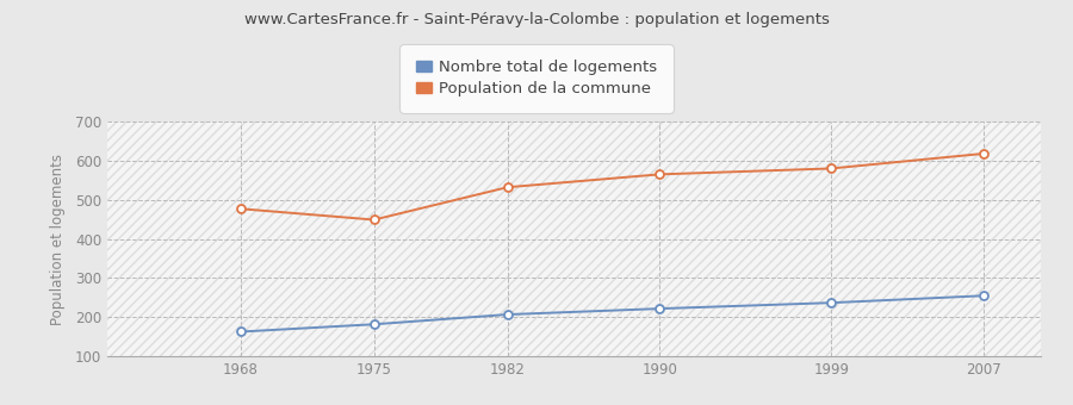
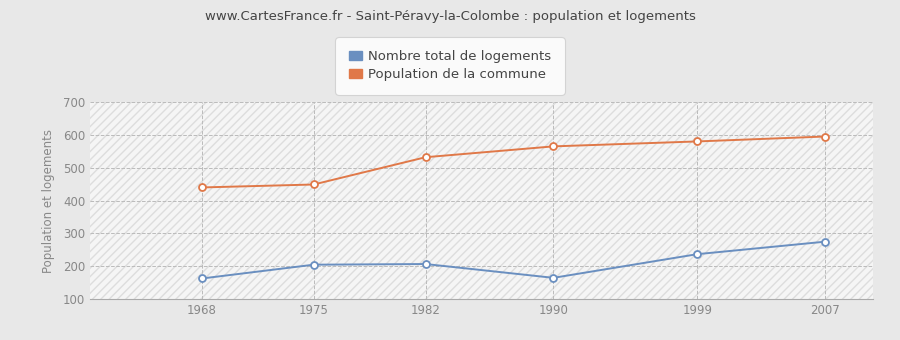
Population de la commune/1968: 477 -> 440
Nombre total de logements/1975: 182 -> 205
Nombre total de logements/1990: 222 -> 165
Nombre total de logements/2007: 255 -> 275
Population de la commune/2007: 618 -> 595
